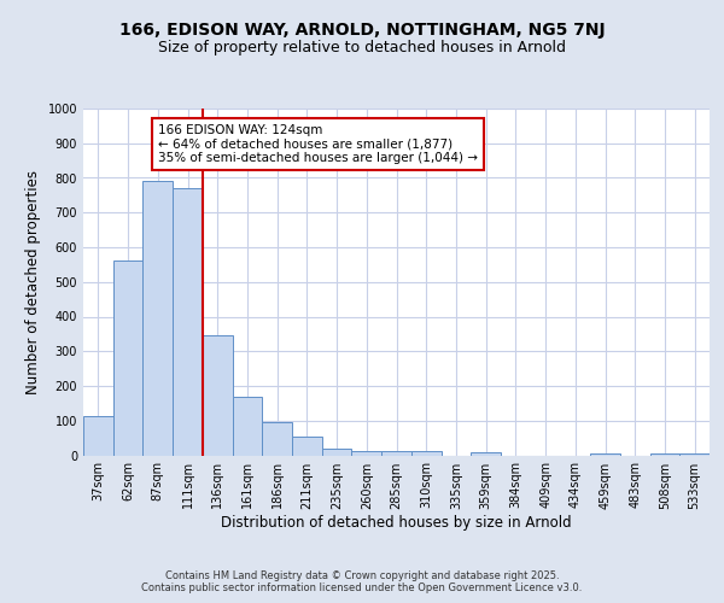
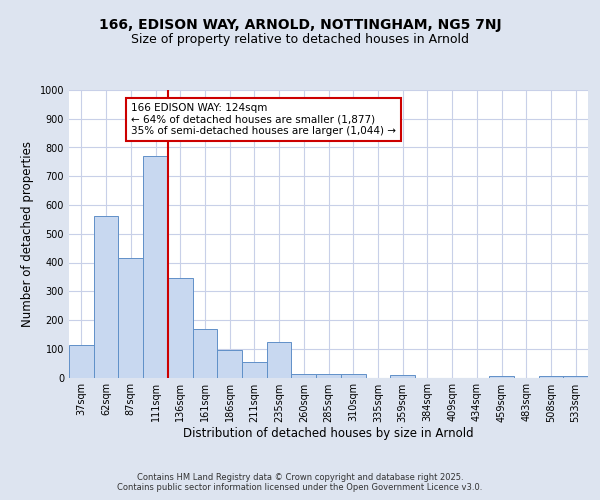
87sqm: 790 -> 415
235sqm: 18 -> 125
